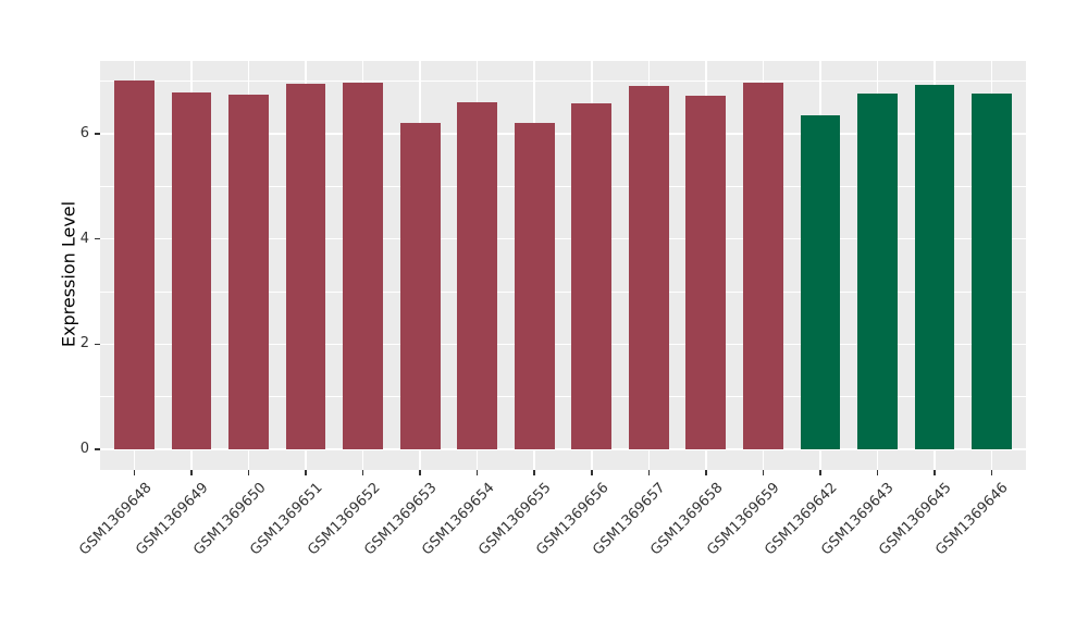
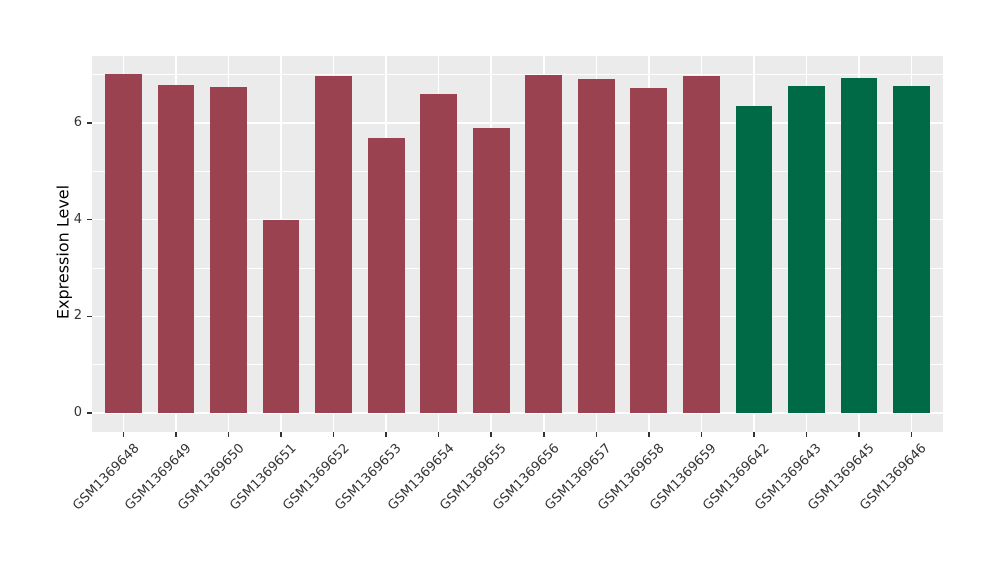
GSM1369651: 7.0 -> 4.0
GSM1369653: 6.2 -> 5.7
GSM1369655: 6.2 -> 5.9
GSM1369656: 6.6 -> 7.0
